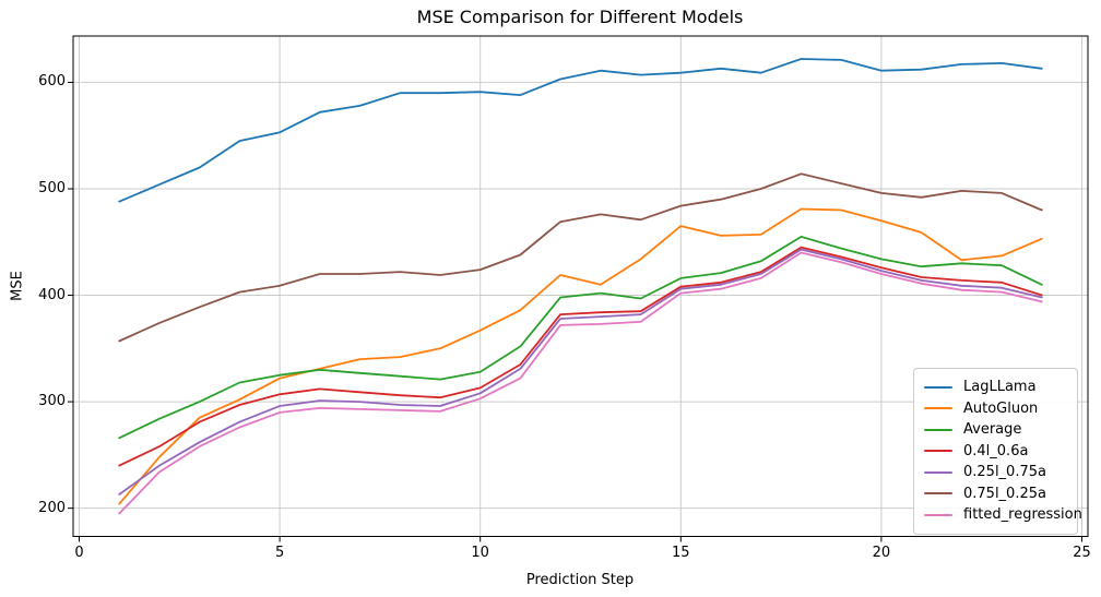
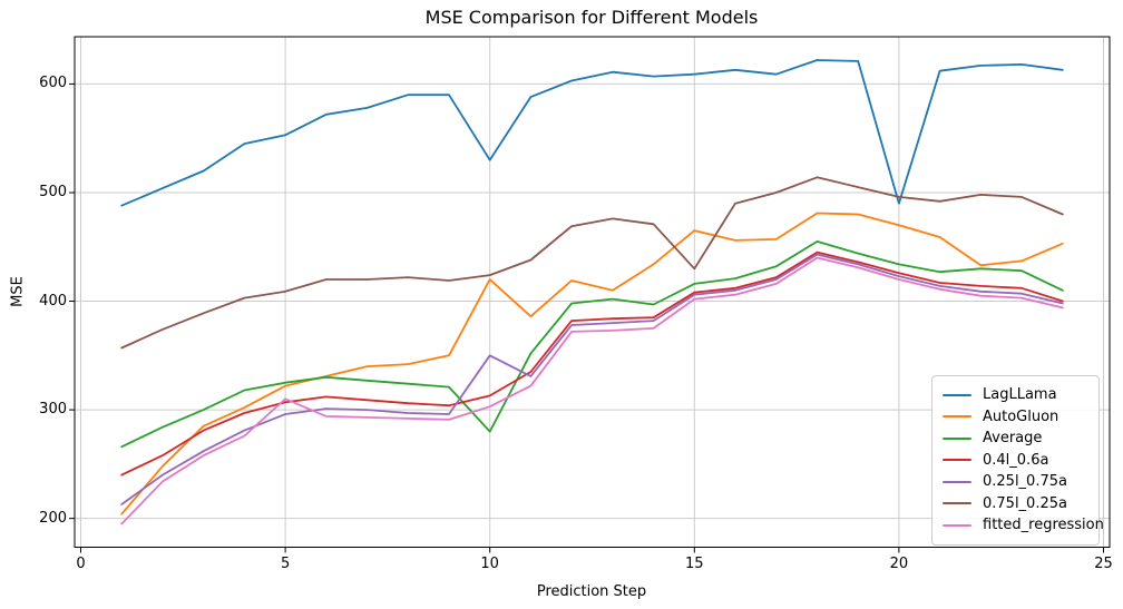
fitted_regression/5: 290 -> 310
LagLLama/10: 590 -> 530
AutoGluon/10: 370 -> 420
Average/10: 330 -> 280
0.25l_0.75a/10: 310 -> 350
0.75l_0.25a/15: 480 -> 430
LagLLama/20: 610 -> 490
